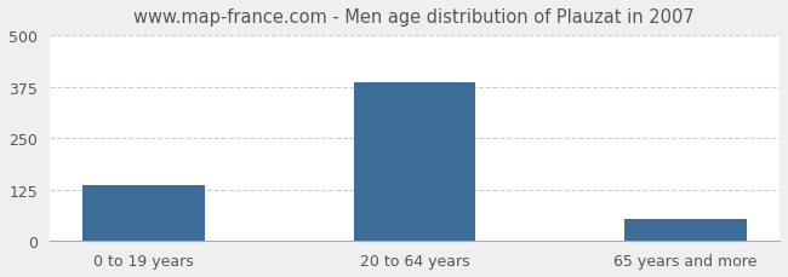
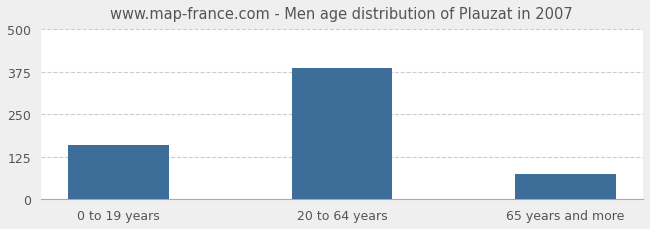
0 to 19 years: 135 -> 160
65 years and more: 55 -> 75
